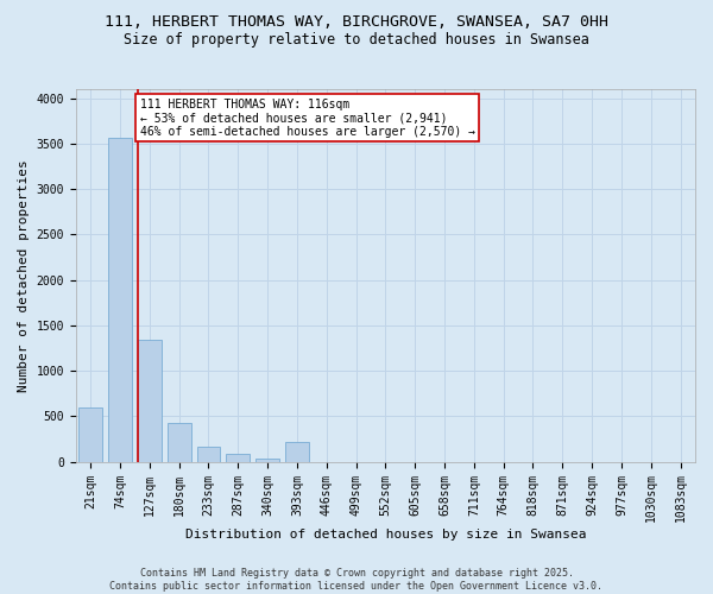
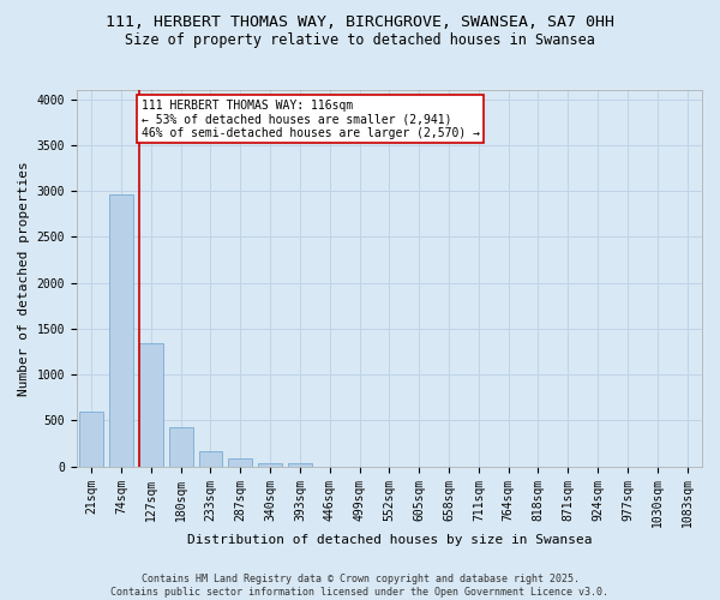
74sqm: 3560 -> 2960
393sqm: 220 -> 40
